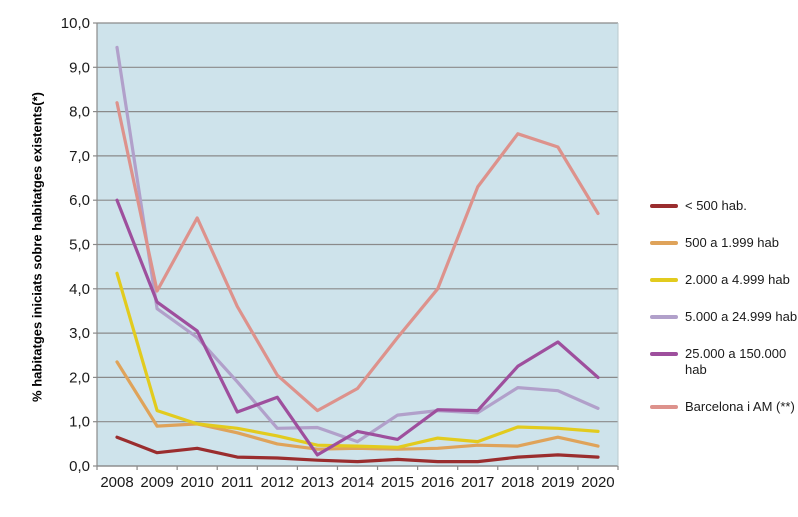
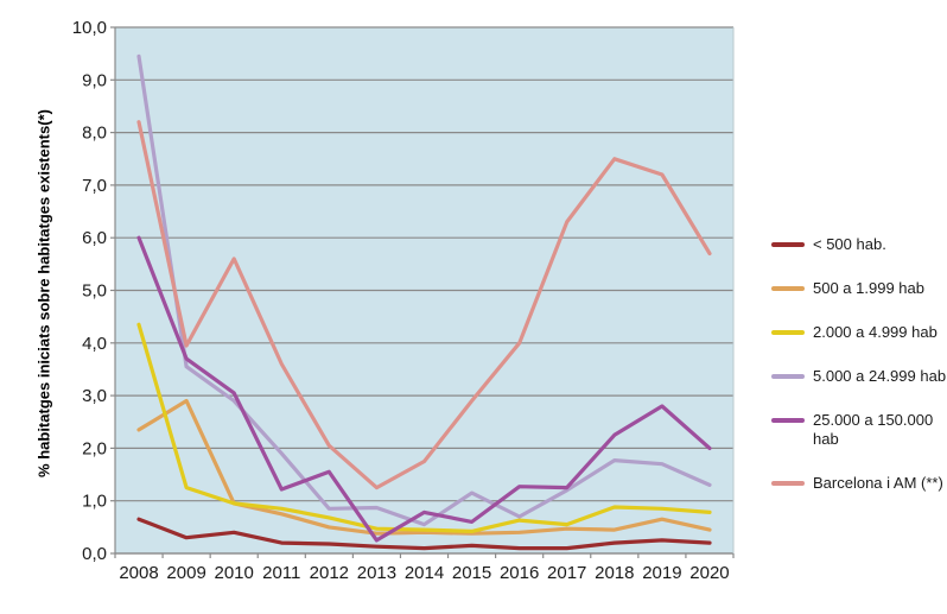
500 a 1.999 hab/2009: 0,9 -> 2,9
5.000 a 24.999 hab/2016: 1,2 -> 0,7
